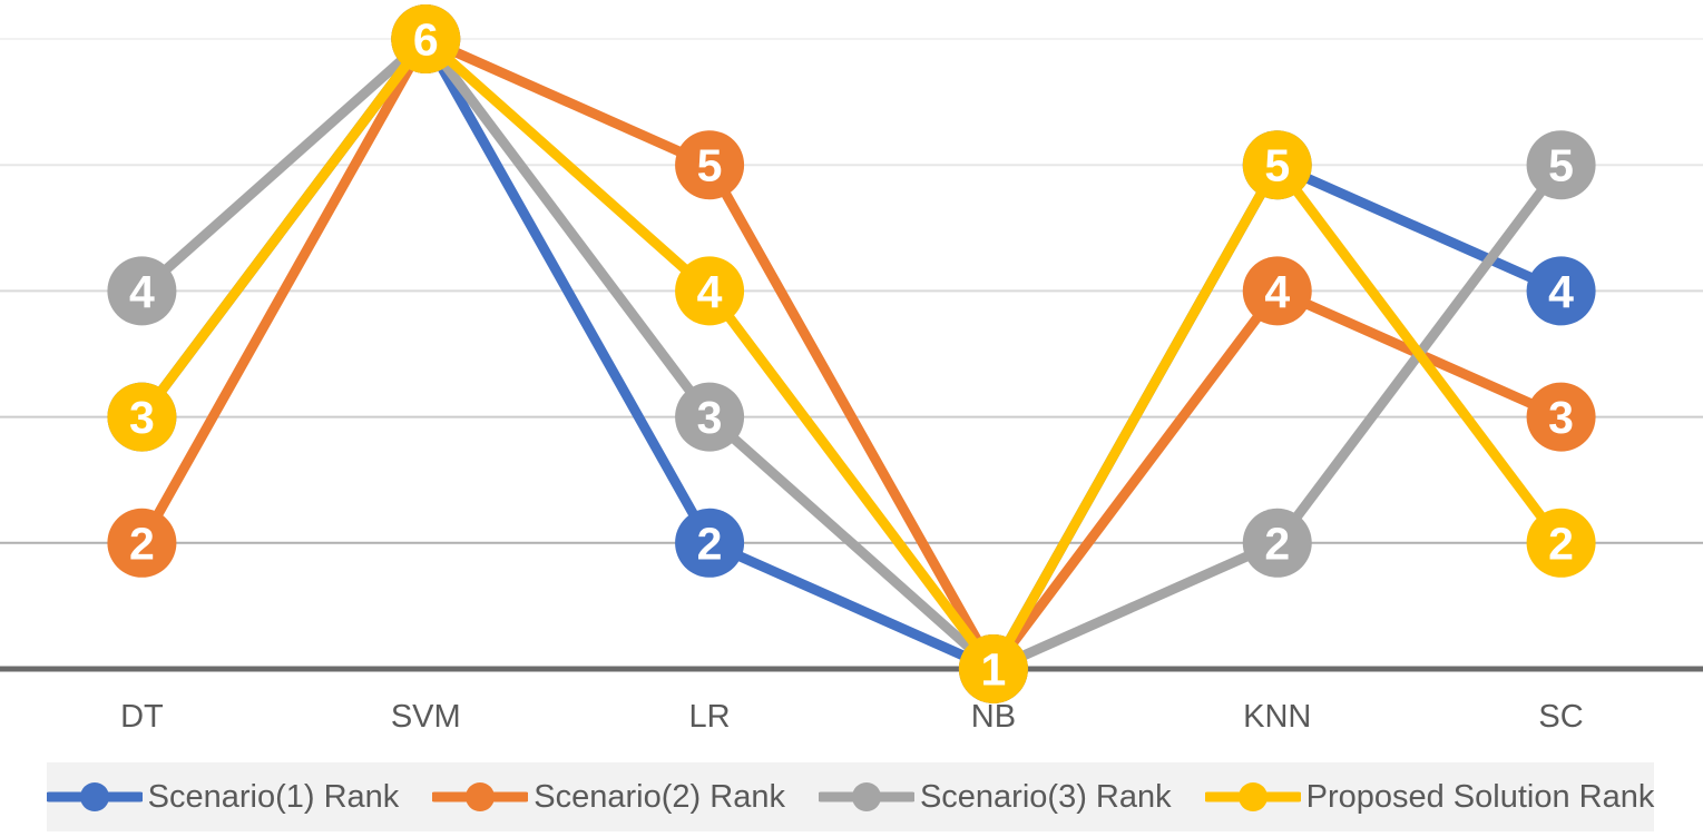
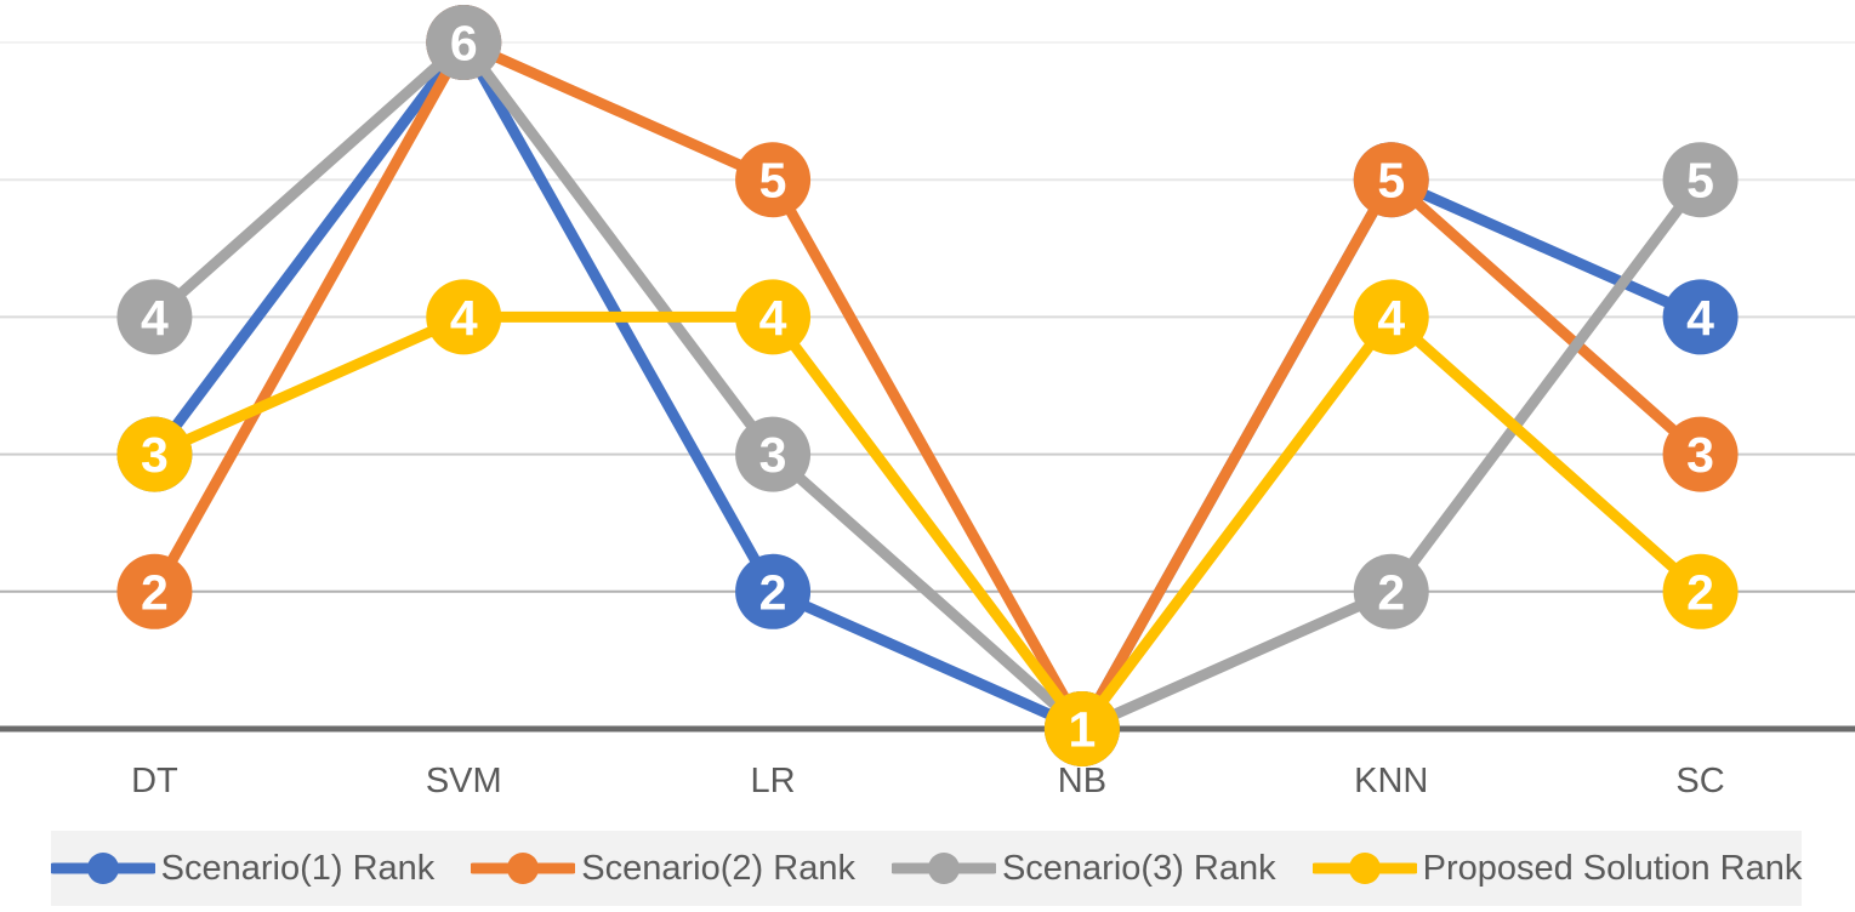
Proposed Solution Rank/SVM: 6 -> 4
Scenario(2) Rank/KNN: 4 -> 5
Proposed Solution Rank/KNN: 5 -> 4
